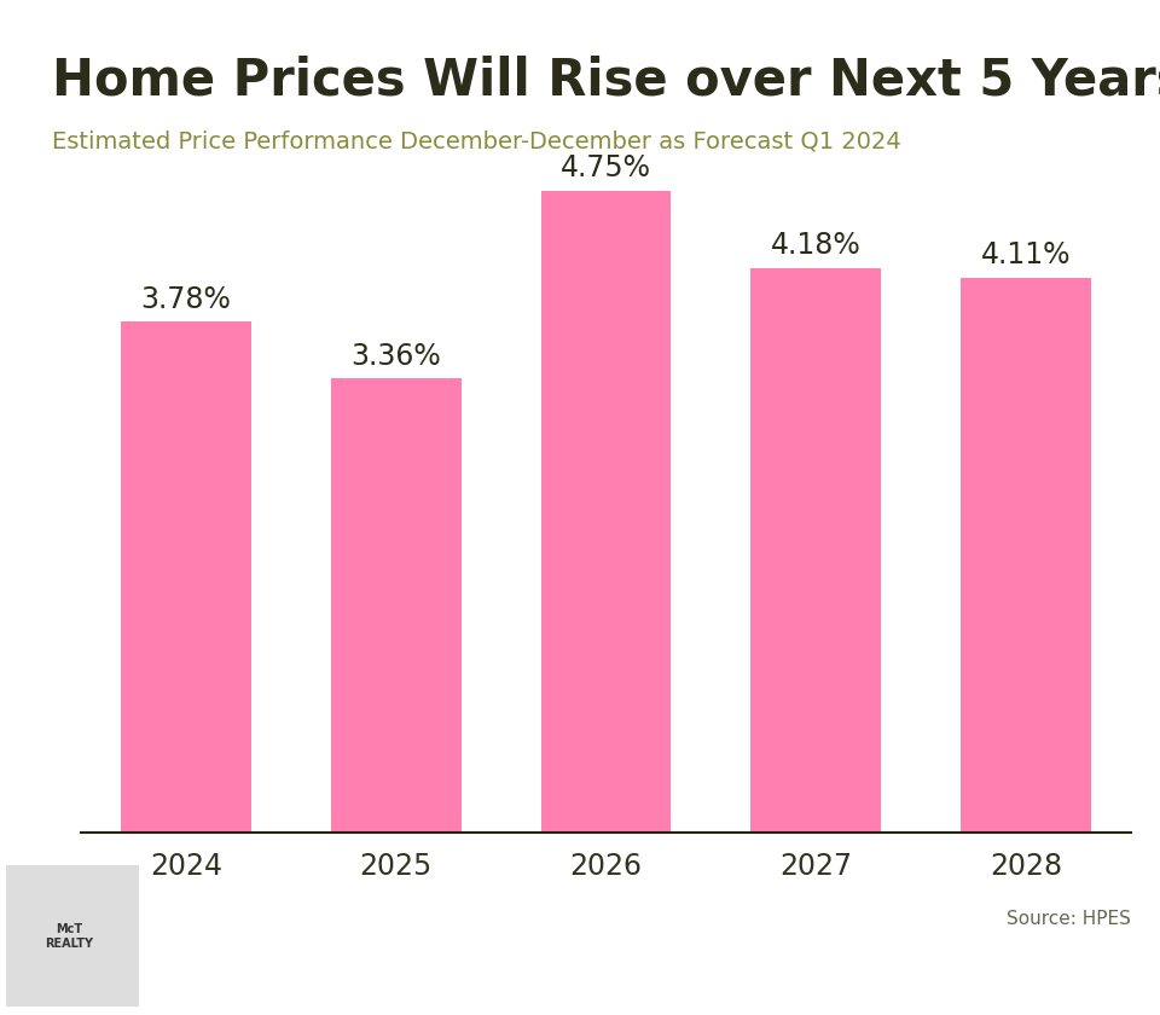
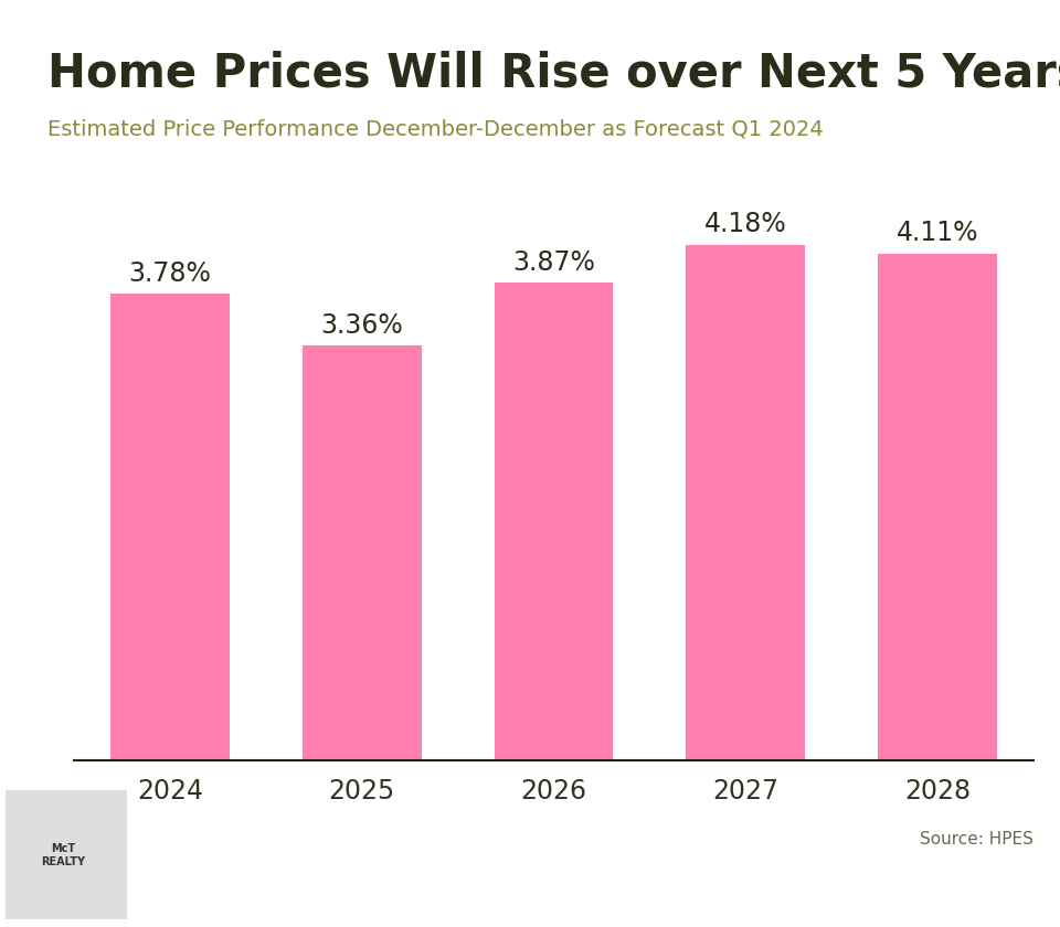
2026: 4.75% -> 3.87%
